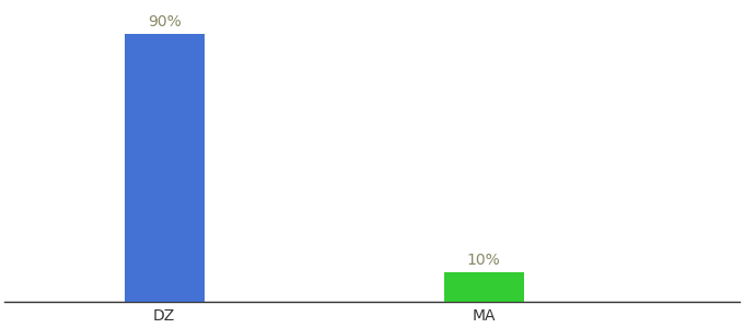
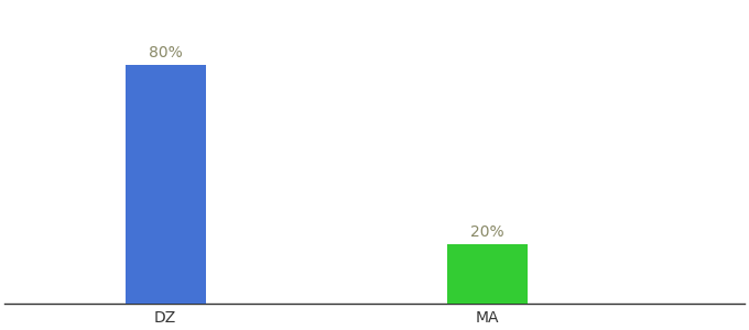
DZ: 90% -> 80%
MA: 10% -> 20%
